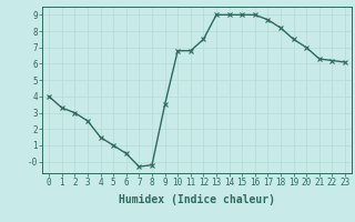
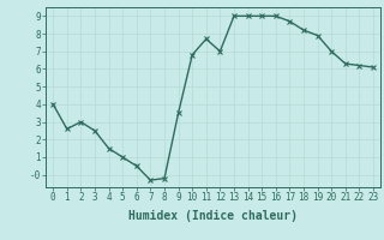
1: 3.3 -> 2.6
11: 6.8 -> 7.7
12: 7.5 -> 7.0
19: 7.5 -> 7.9
